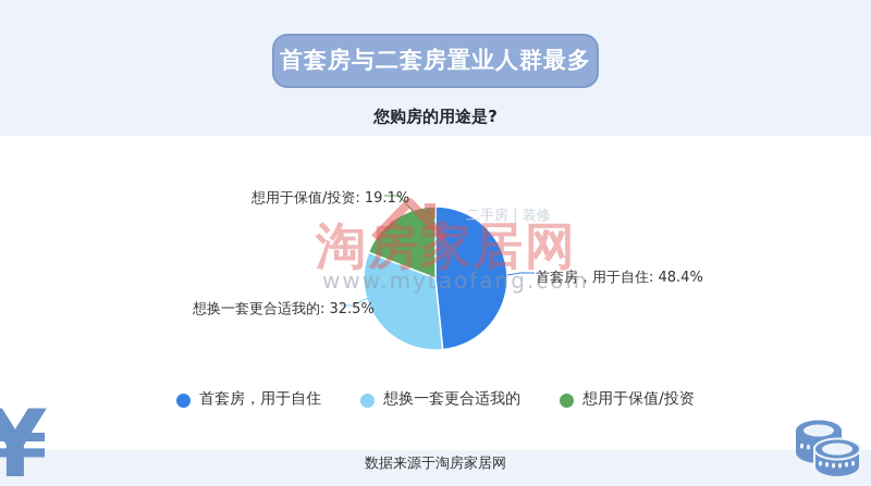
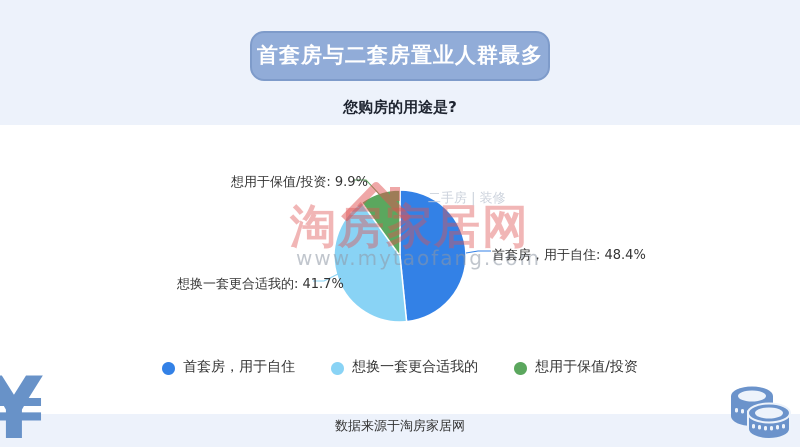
想换一套更合适我的: 32.5% -> 41.7%
想用于保值/投资: 19.1% -> 9.9%
